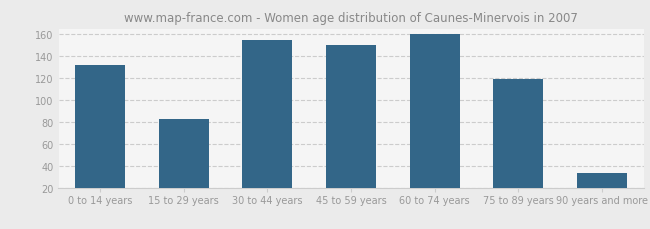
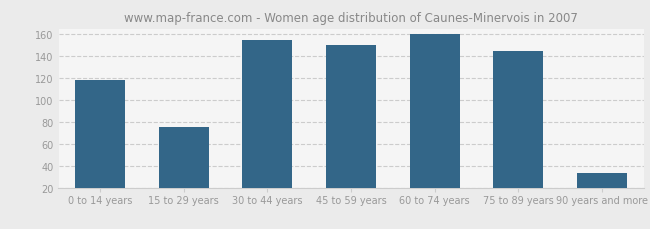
0 to 14 years: 132 -> 118
15 to 29 years: 83 -> 75
75 to 89 years: 119 -> 145
